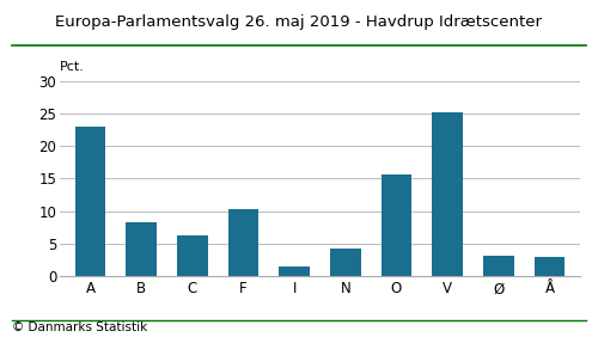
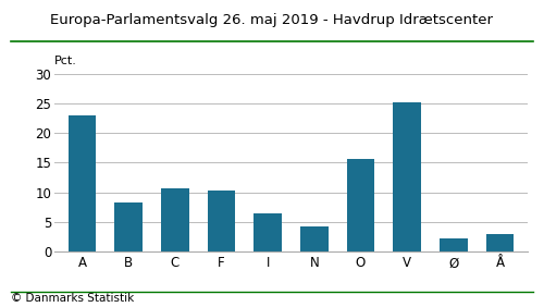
C: 6.3 -> 10.6
I: 1.6 -> 6.4
Ø: 3.2 -> 2.2
